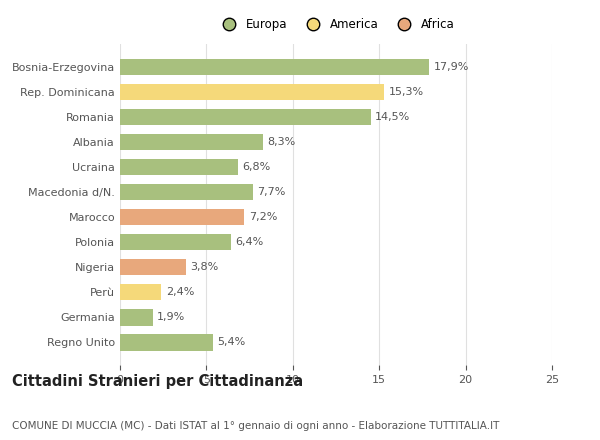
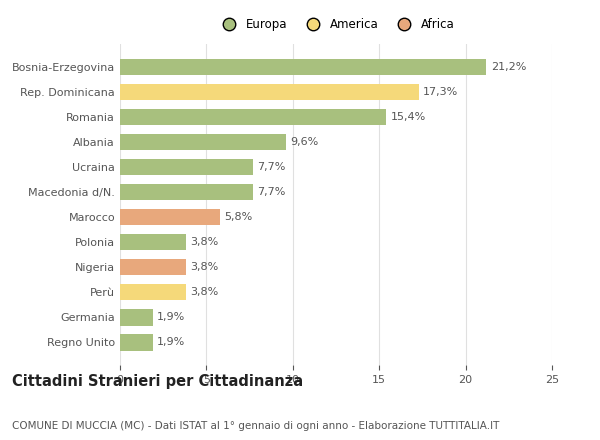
Bosnia-Erzegovina: 17,9% -> 21,2%
Rep. Dominicana: 15,3% -> 17,3%
Romania: 14,5% -> 15,4%
Albania: 8,3% -> 9,6%
Ucraina: 6,8% -> 7,7%
Marocco: 7,2% -> 5,8%
Polonia: 6,4% -> 3,8%
Perù: 2,4% -> 3,8%
Regno Unito: 5,4% -> 1,9%
